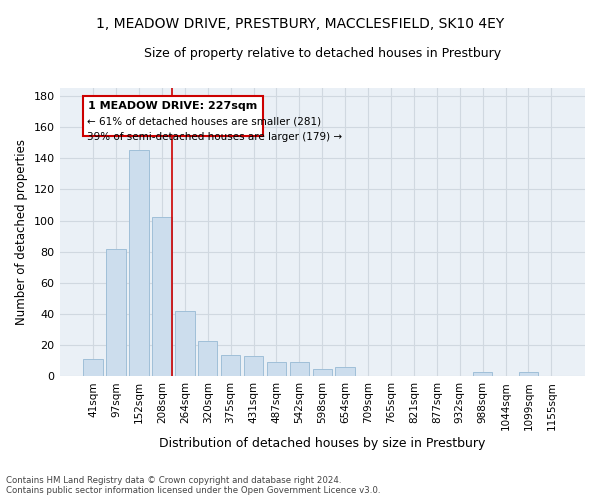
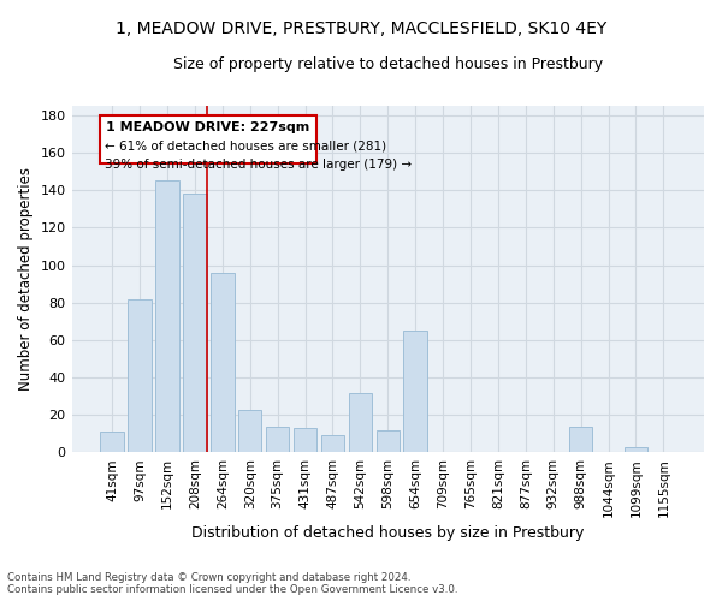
208sqm: 102 -> 138
264sqm: 42 -> 96
542sqm: 9 -> 32
598sqm: 5 -> 12
654sqm: 6 -> 65
988sqm: 3 -> 14
